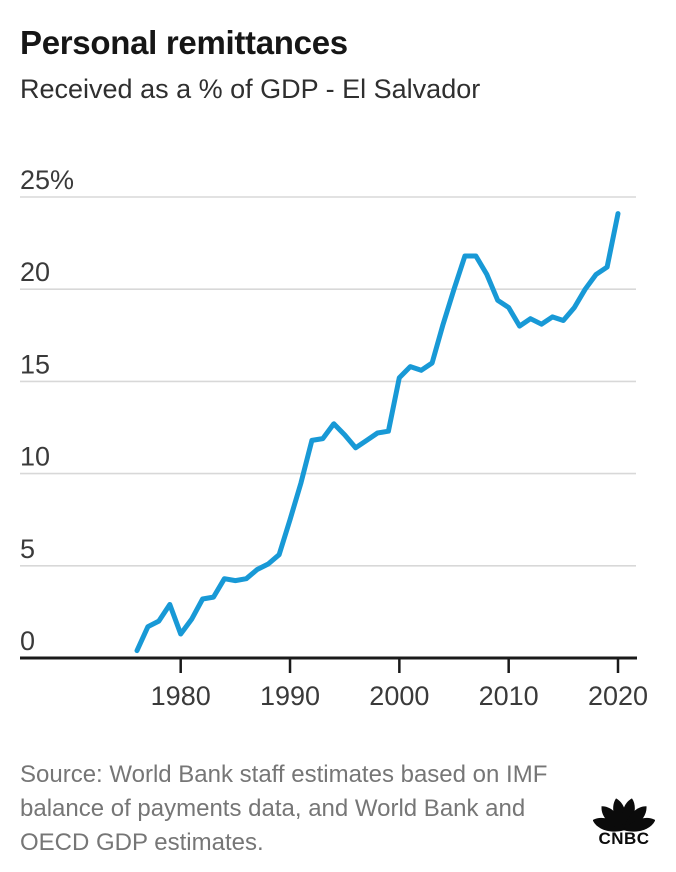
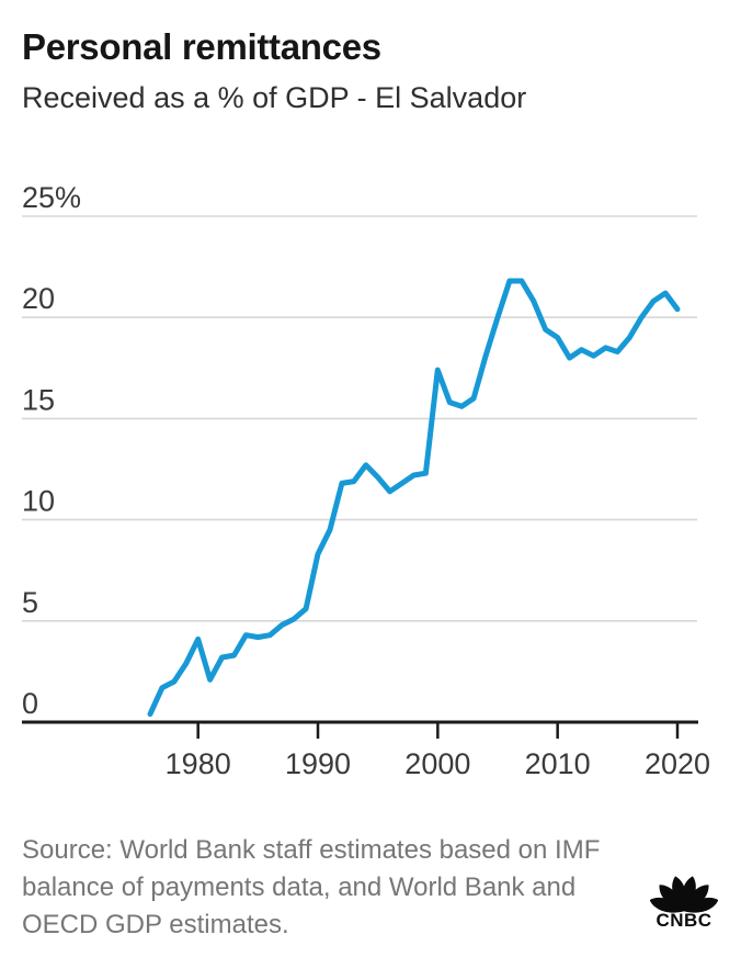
1980: 1.3% -> 4.1%
1990: 7.5% -> 8.3%
2000: 15.2% -> 17.4%
2020: 24.1% -> 20.4%
